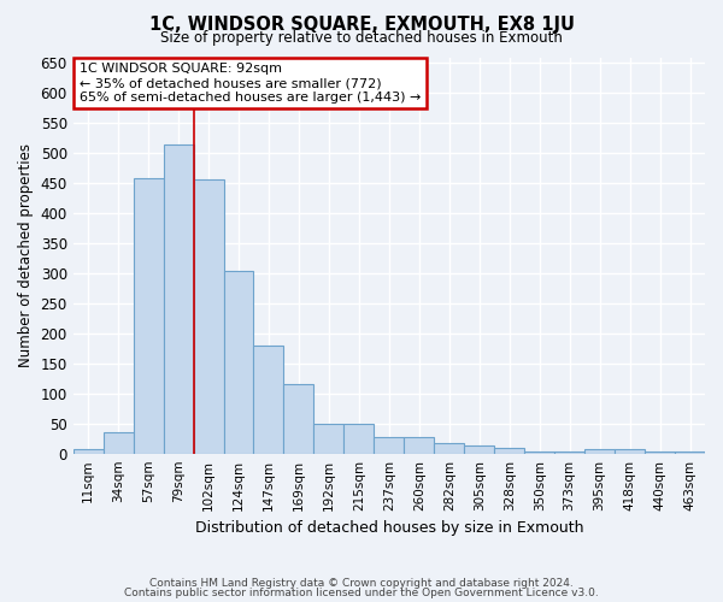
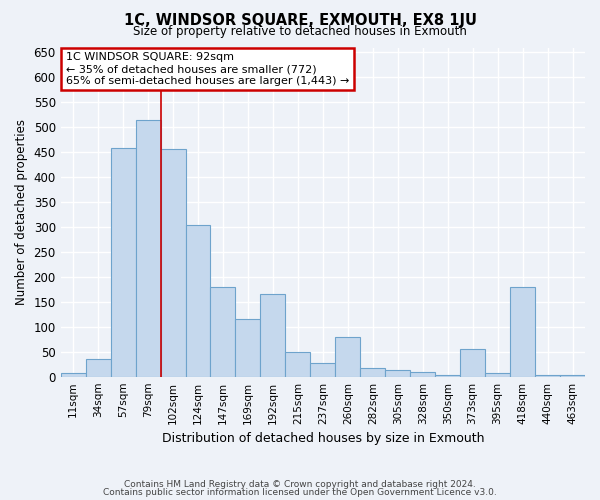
192sqm: 50 -> 165
260sqm: 27 -> 80
373sqm: 3 -> 55
418sqm: 7 -> 180
